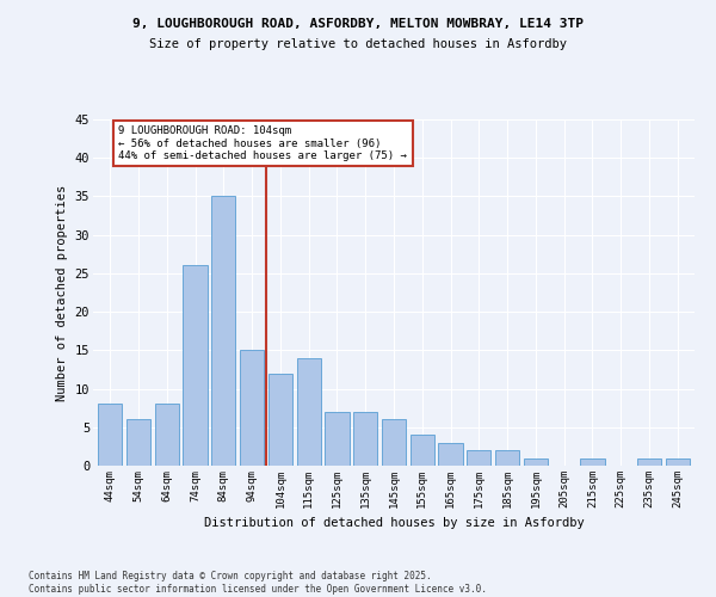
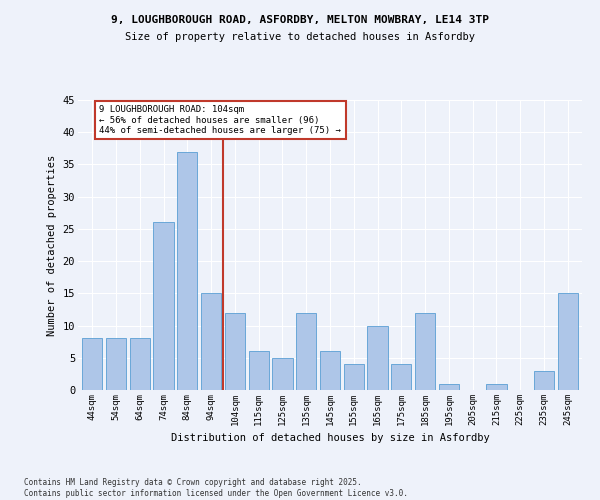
54sqm: 6 -> 8
84sqm: 35 -> 37
115sqm: 14 -> 6
125sqm: 7 -> 5
135sqm: 7 -> 12
165sqm: 3 -> 10
175sqm: 2 -> 4
185sqm: 2 -> 12
235sqm: 1 -> 3
245sqm: 1 -> 15
